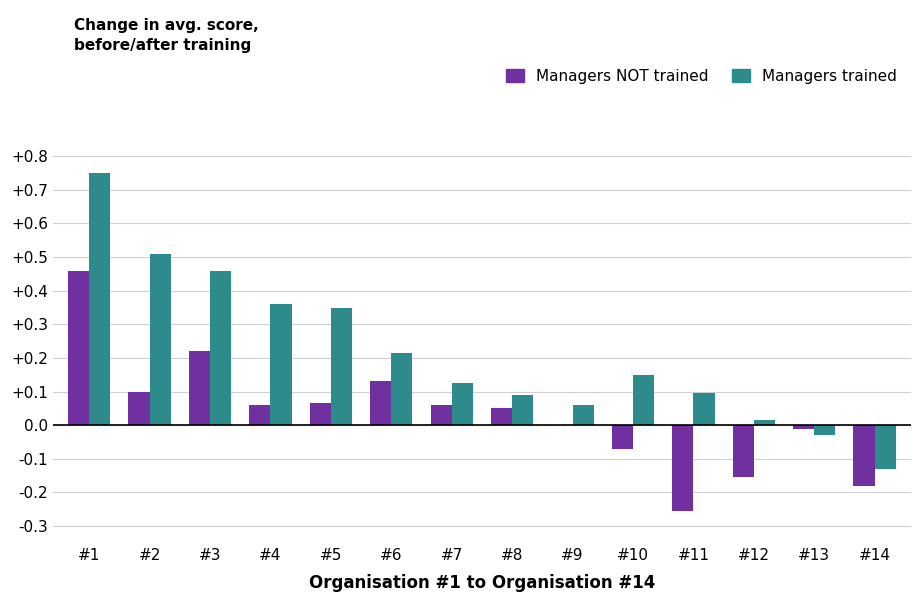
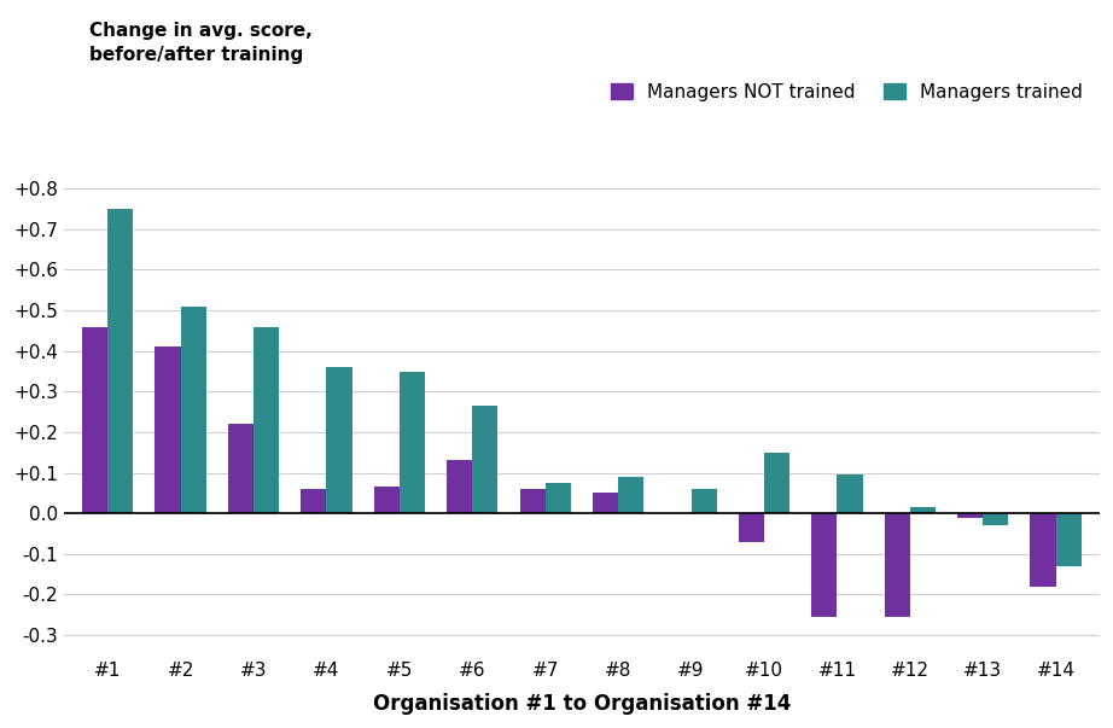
Managers NOT trained/#2: 0.100 -> 0.410
Managers trained/#6: 0.215 -> 0.265
Managers trained/#7: 0.125 -> 0.075
Managers NOT trained/#12: -0.155 -> -0.255
